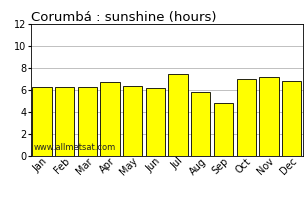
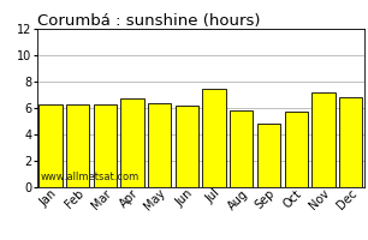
Oct: 7.0 -> 5.7
